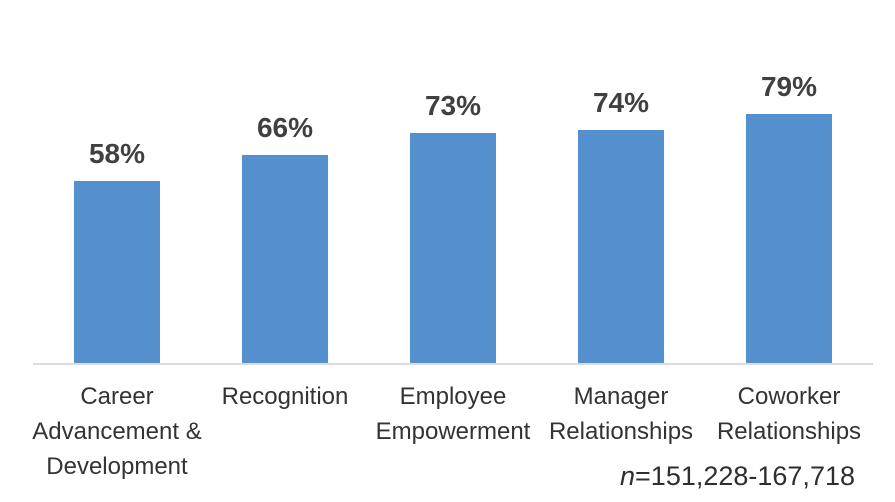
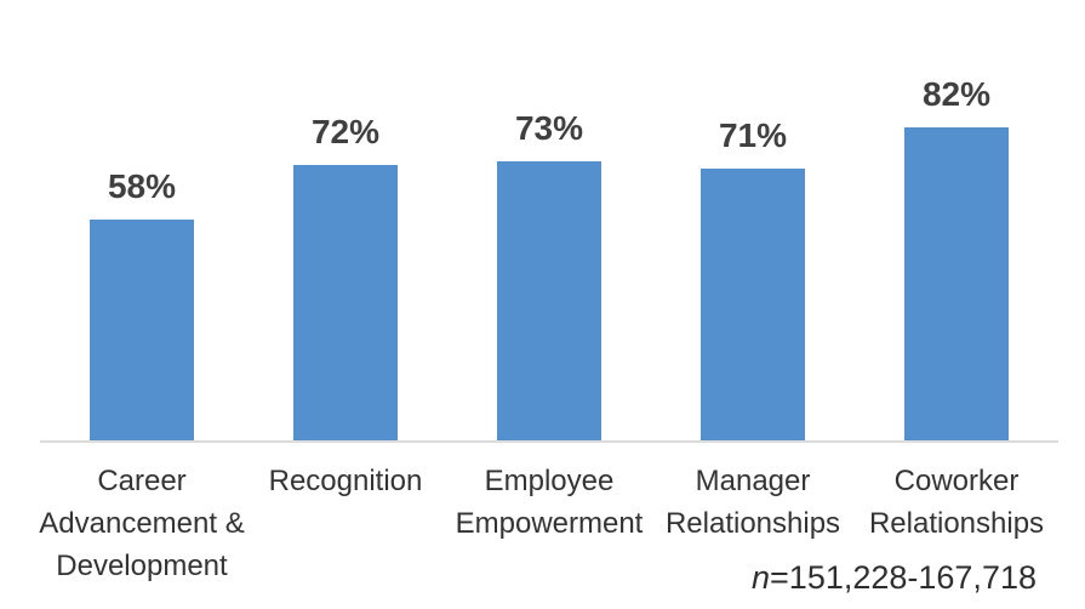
Recognition: 66% -> 72%
Manager Relationships: 74% -> 71%
Coworker Relationships: 79% -> 82%
